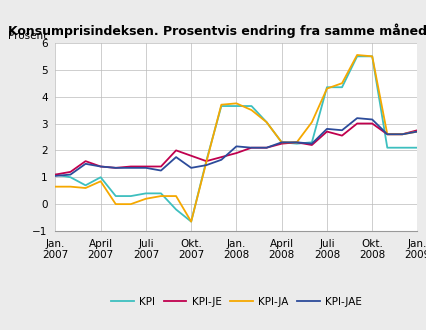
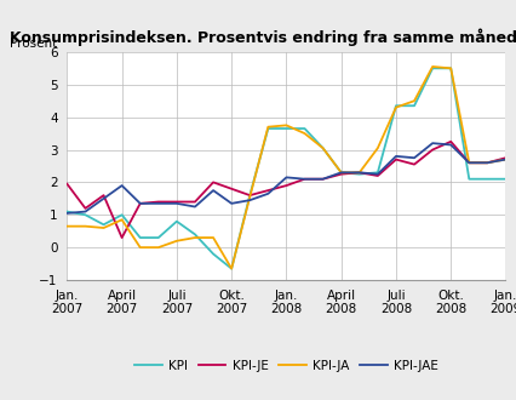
KPI-JE/Jan. 2007: 1.10 -> 1.95
KPI-JE/April 2007: 1.40 -> 0.30
KPI-JAE/April 2007: 1.40 -> 1.90
KPI/Juli 2007: 0.40 -> 0.80
KPI-JE/Okt. 2008: 3.00 -> 3.25
